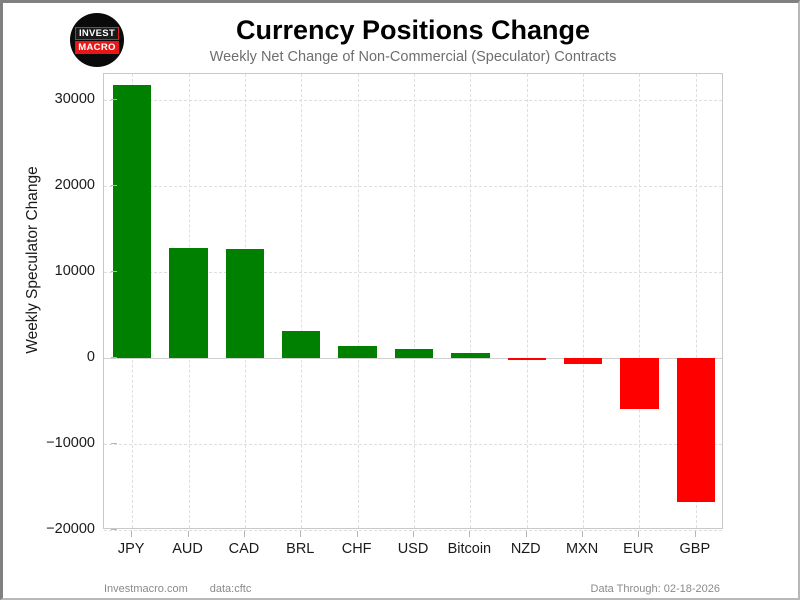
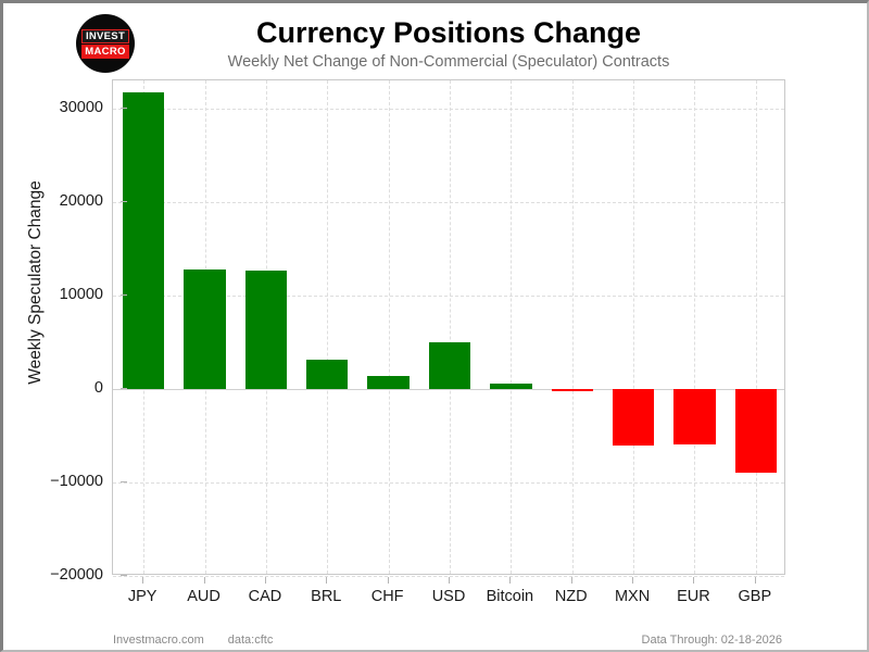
USD: 1000 -> 5000
MXN: -1000 -> -6000
GBP: -17000 -> -9000
